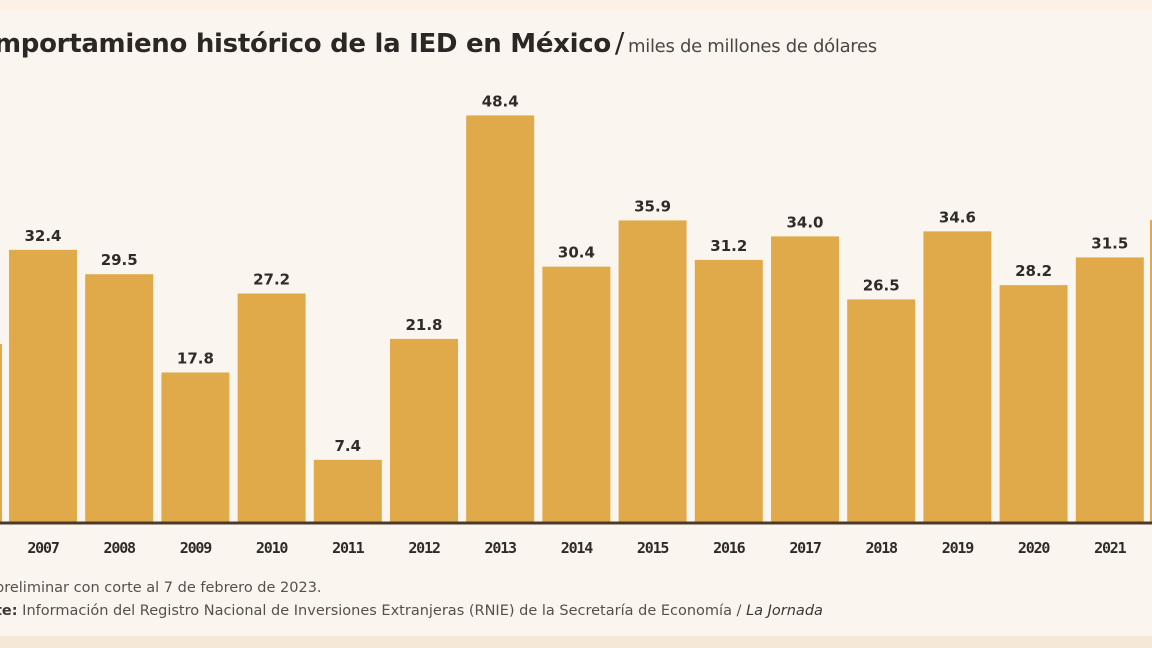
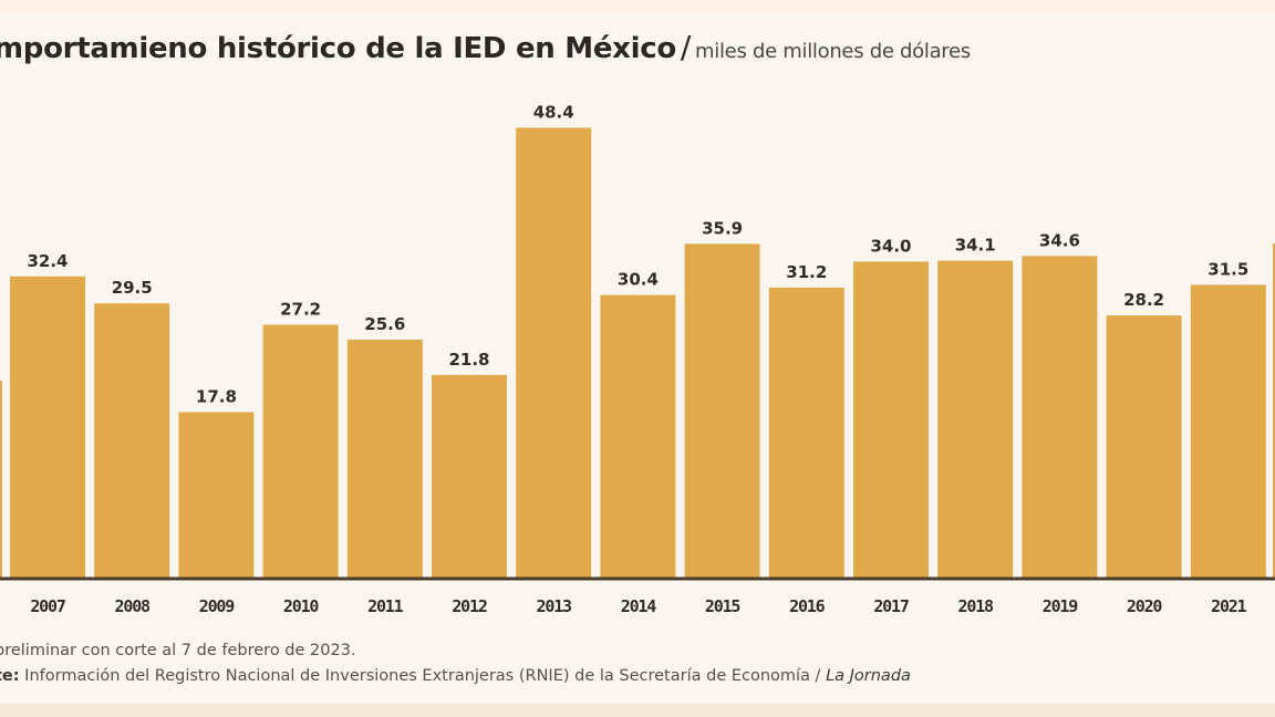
2011: 7.4 -> 25.6
2018: 26.5 -> 34.1
